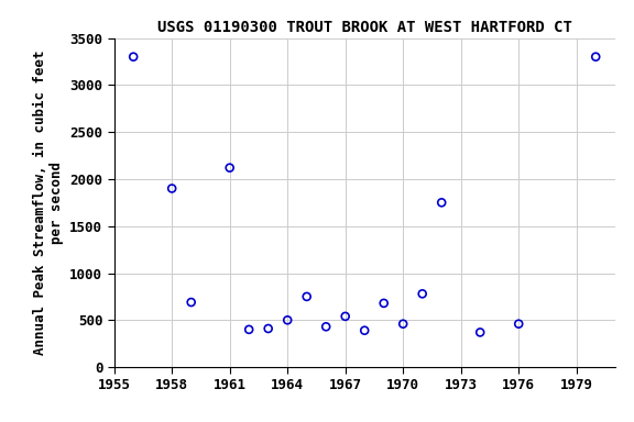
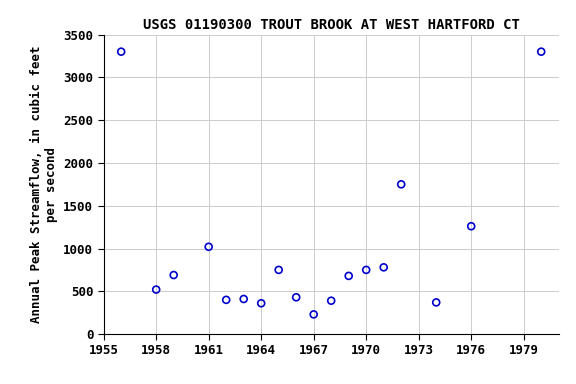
1958: 1900 -> 520
1961: 2120 -> 1020
1964: 500 -> 360
1967: 540 -> 230
1970: 460 -> 750
1976: 460 -> 1260
